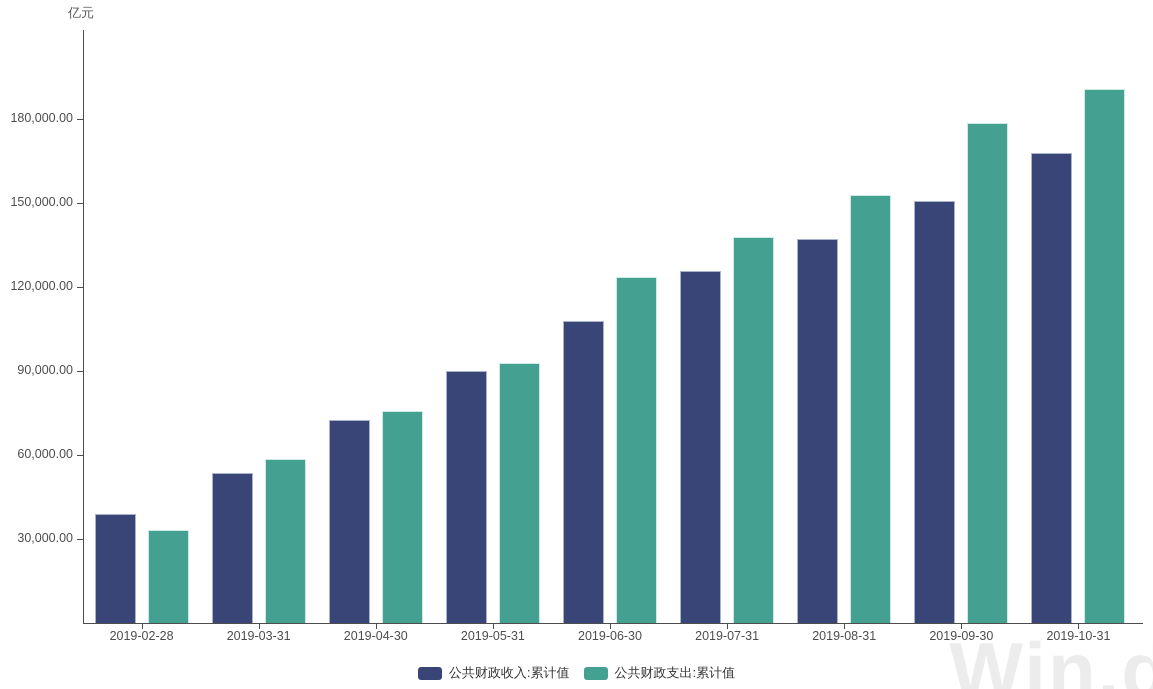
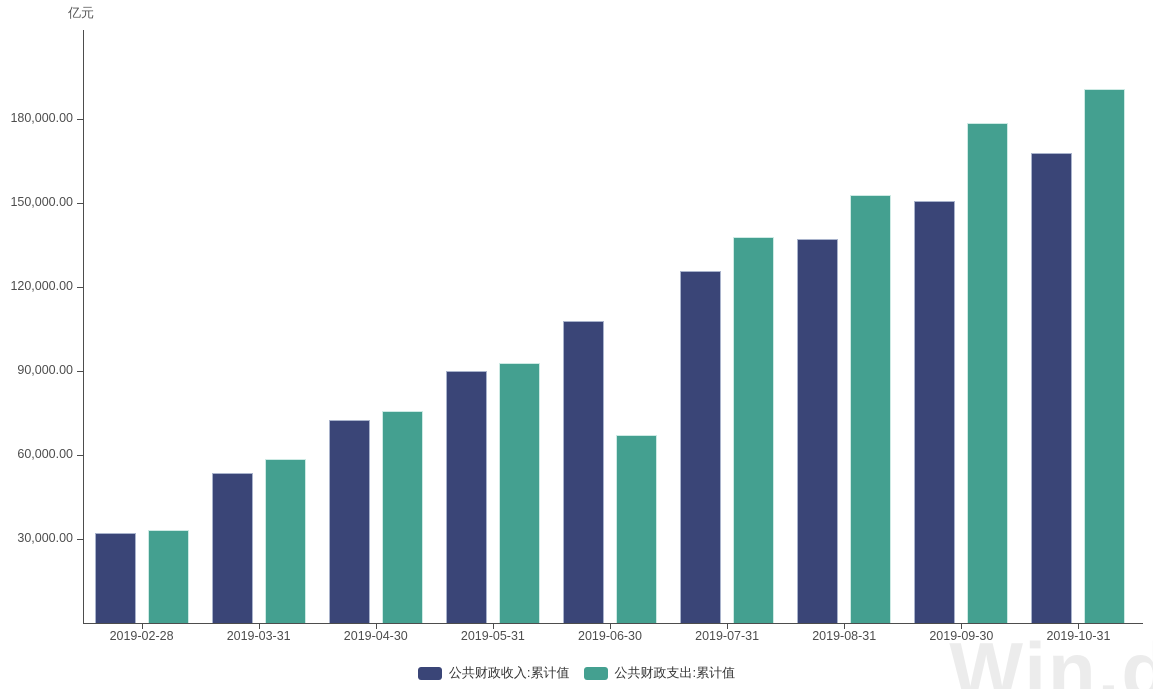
公共财政收入:累计值/2019-02-28: 39000 -> 32000
公共财政支出:累计值/2019-06-30: 124000 -> 67000
